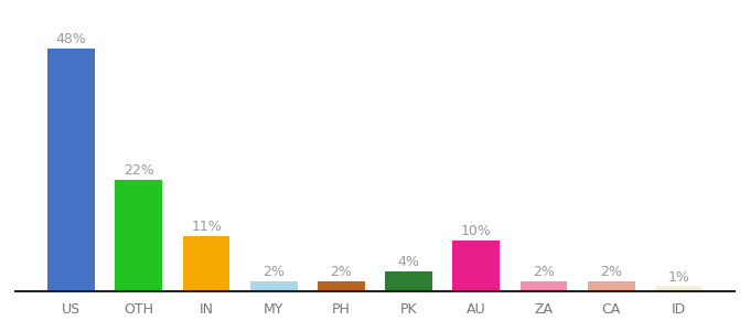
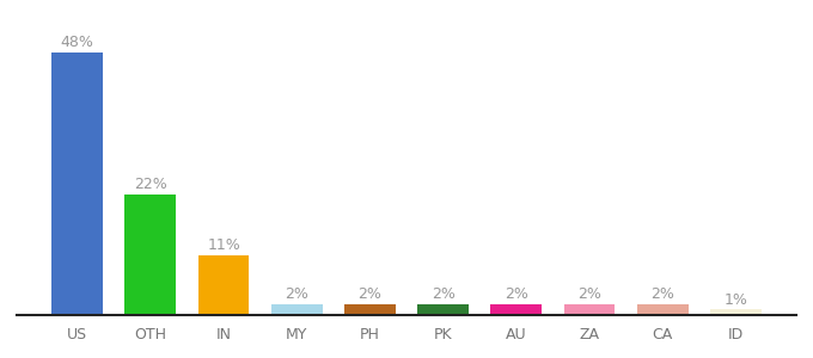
PK: 4% -> 2%
AU: 10% -> 2%
